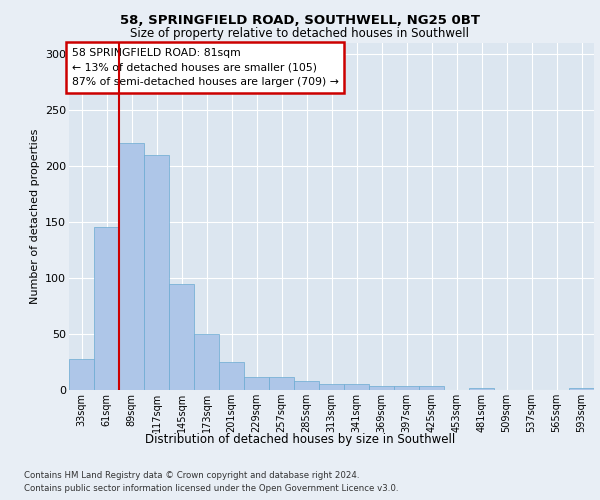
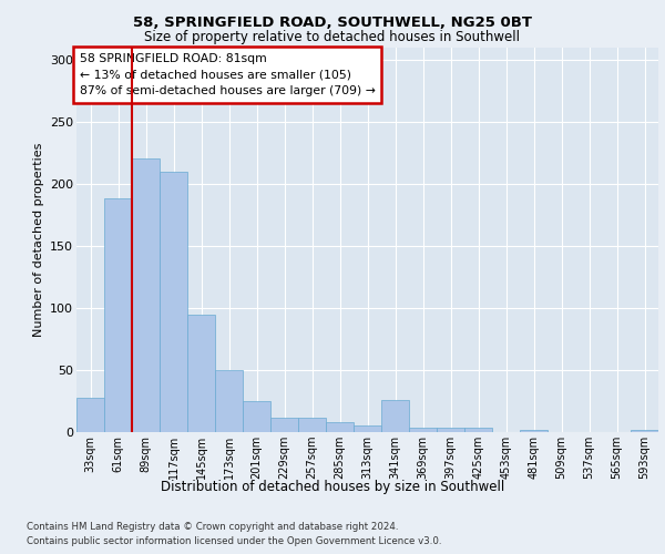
61sqm: 145 -> 188
341sqm: 5 -> 26
